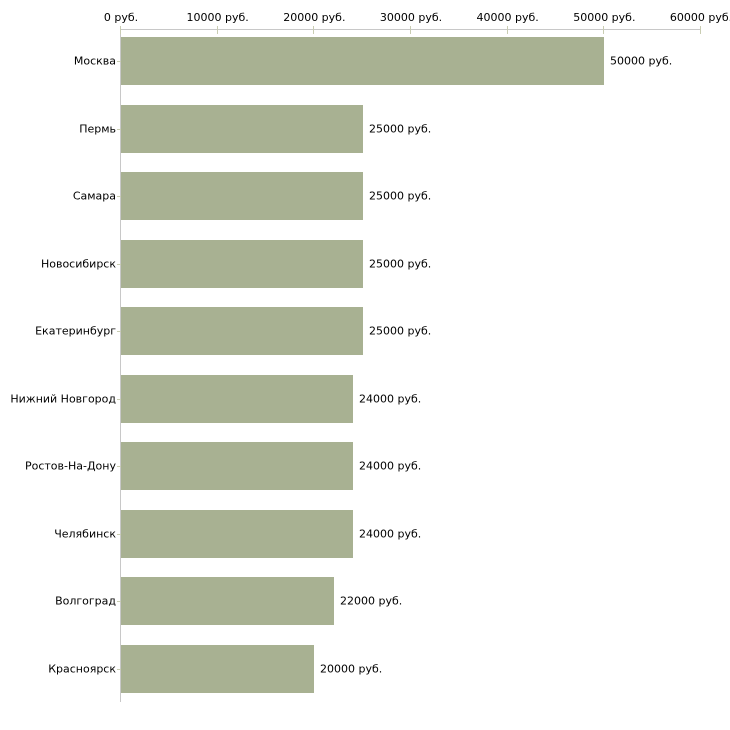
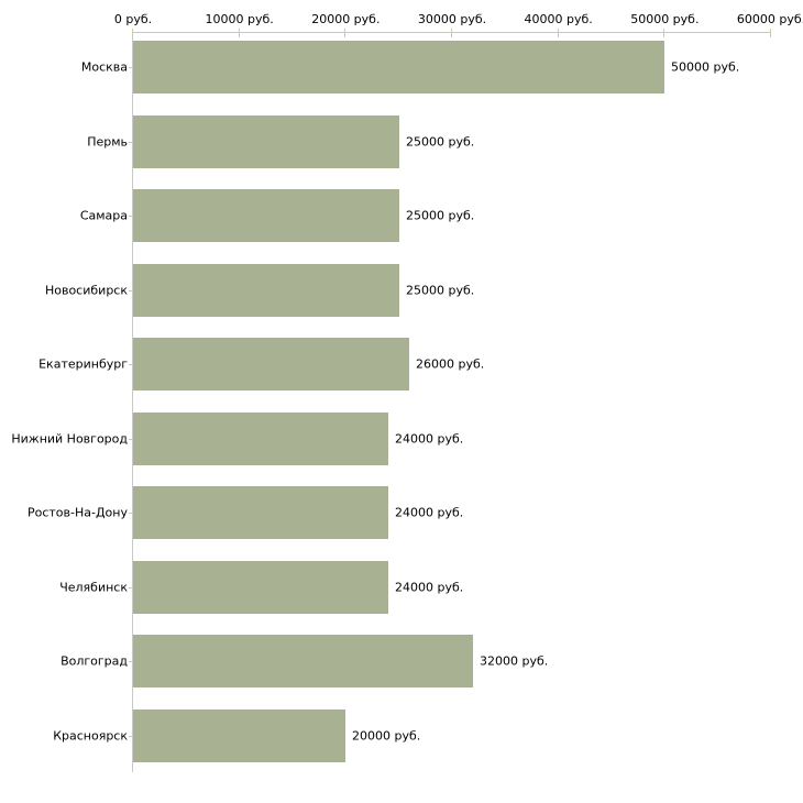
Екатеринбург: 25000 -> 26000
Волгоград: 22000 -> 32000
